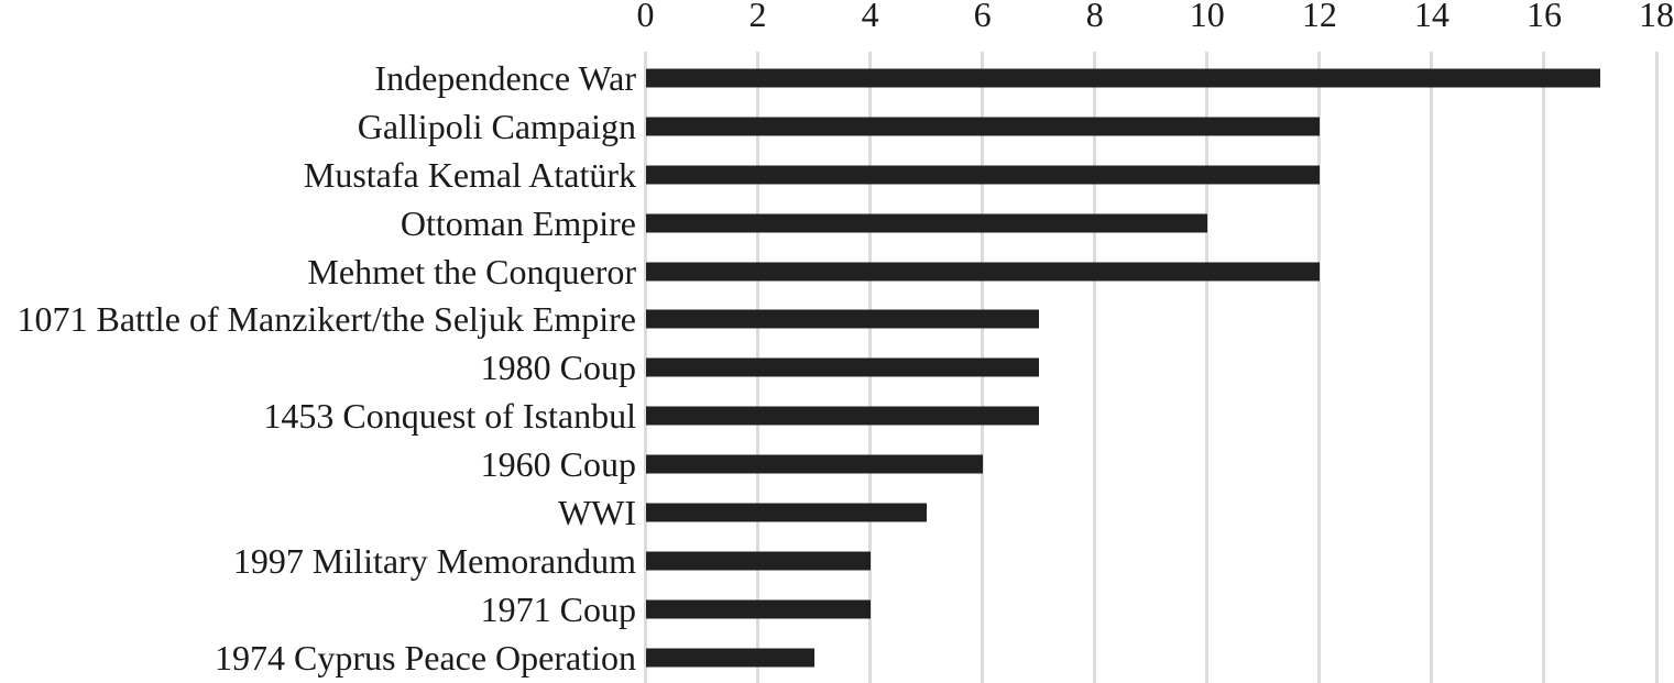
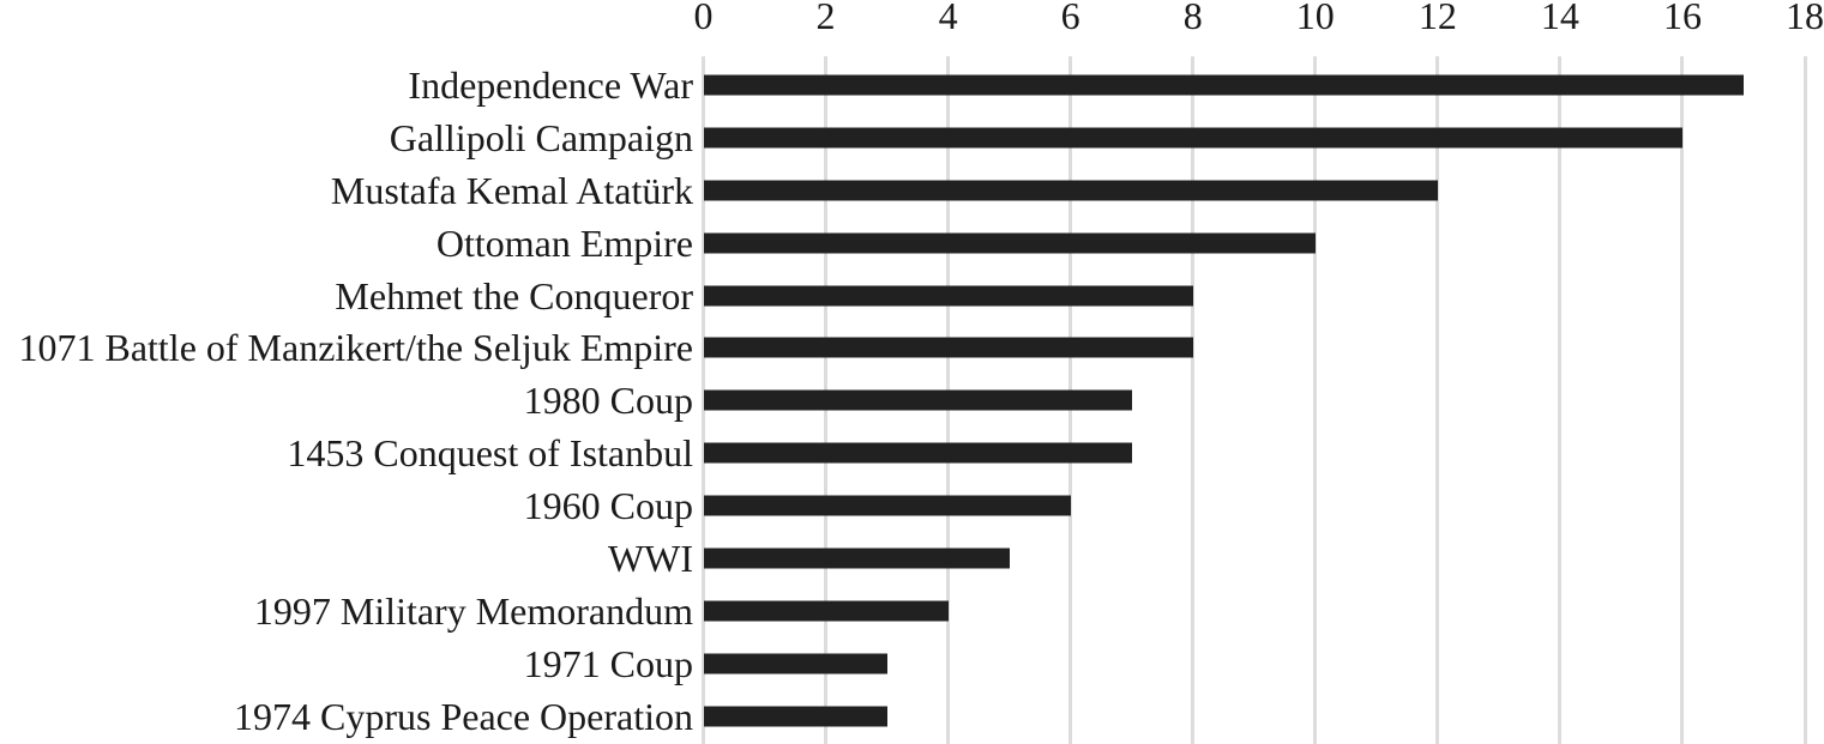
Gallipoli Campaign: 12 -> 16
Mehmet the Conqueror: 12 -> 8
1071 Battle of Manzikert/the Seljuk Empire: 7 -> 8
1971 Coup: 4 -> 3
